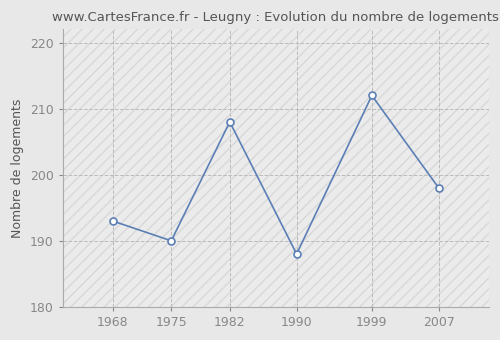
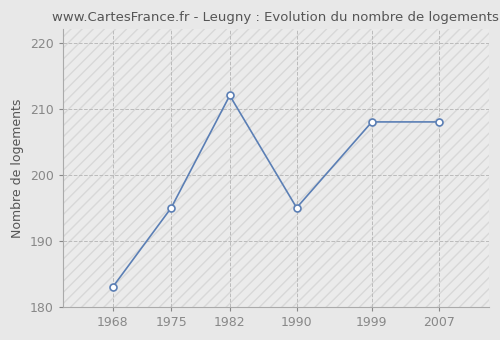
1968: 193 -> 183
1975: 190 -> 195
1982: 208 -> 212
1990: 188 -> 195
1999: 212 -> 208
2007: 198 -> 208
